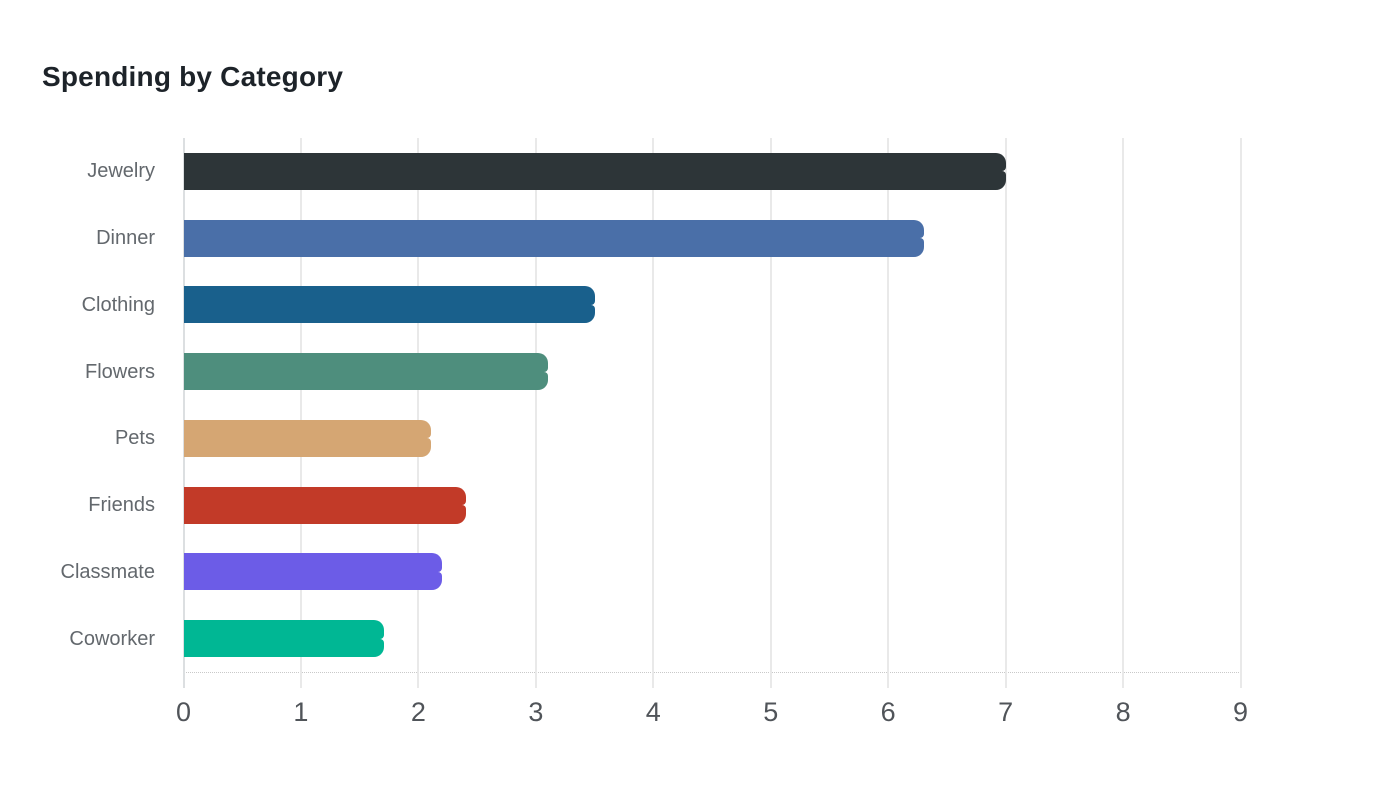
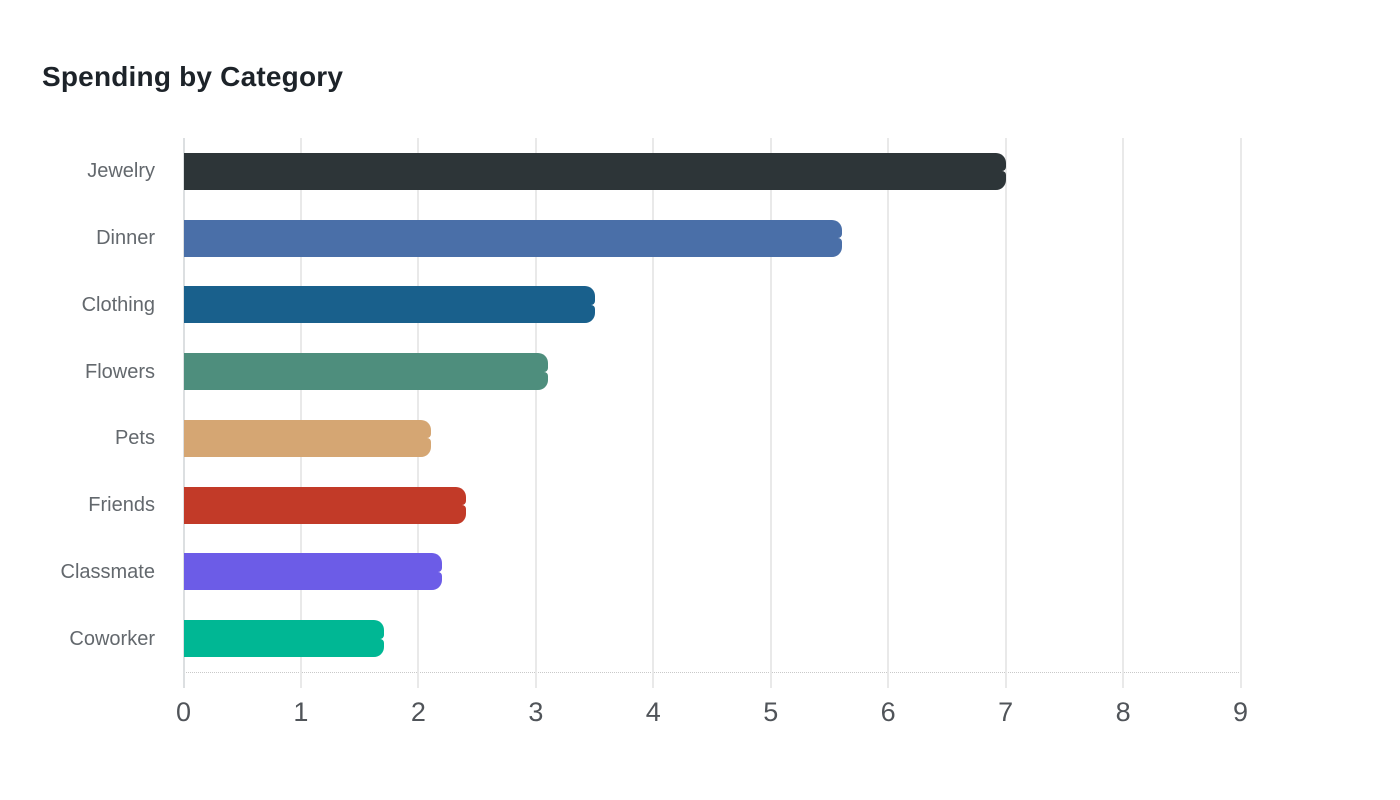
Dinner: 6.3 -> 5.6
